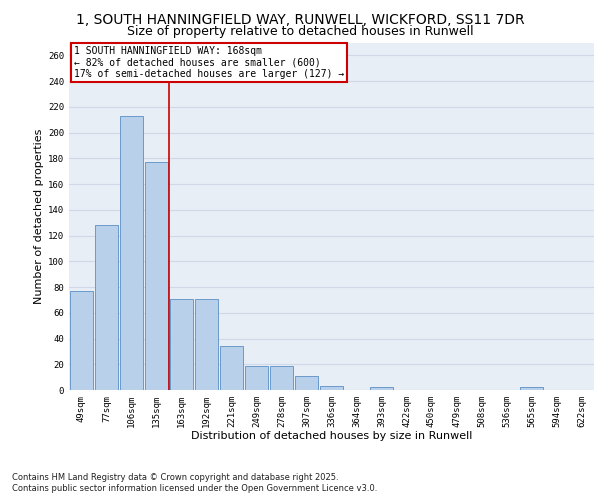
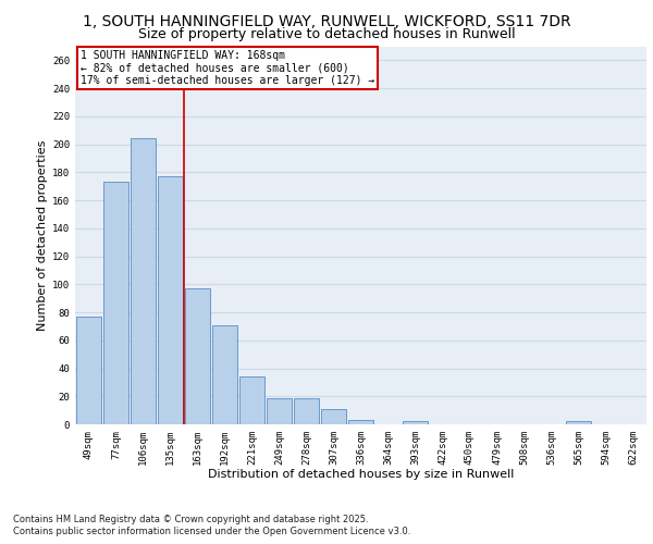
77sqm: 128 -> 173
106sqm: 213 -> 204
163sqm: 71 -> 97
